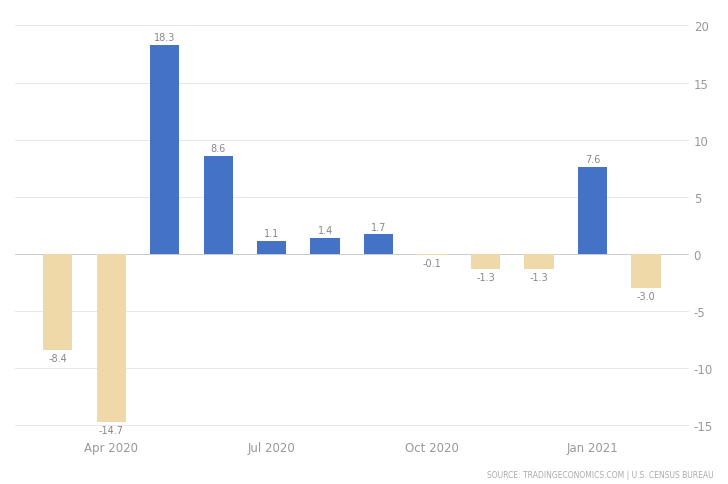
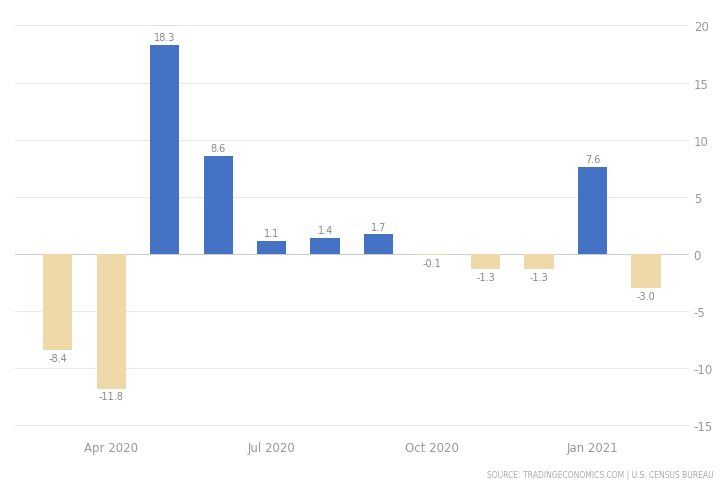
Apr 2020: -14.7 -> -11.8
